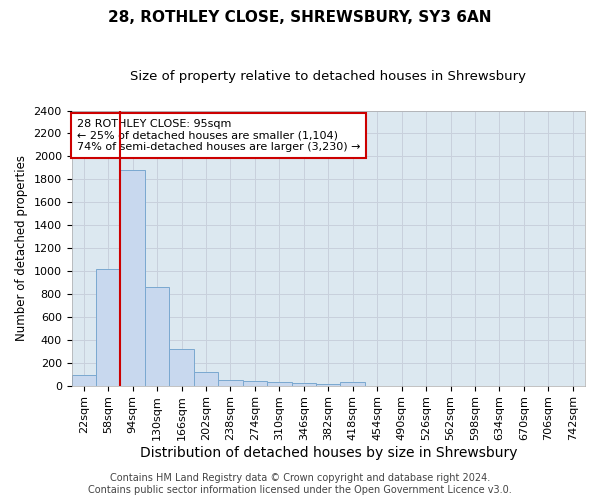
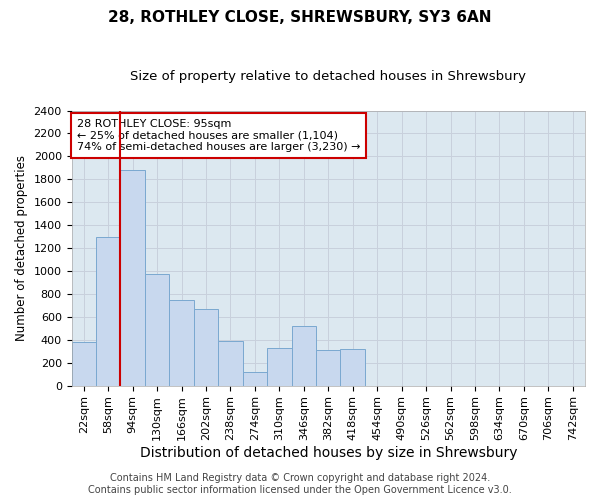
22sqm: 90 -> 380
58sqm: 1020 -> 1300
130sqm: 860 -> 970
166sqm: 320 -> 750
202sqm: 120 -> 670
238sqm: 50 -> 390
274sqm: 40 -> 120
310sqm: 30 -> 330
346sqm: 20 -> 520
382sqm: 10 -> 310
418sqm: 30 -> 320
